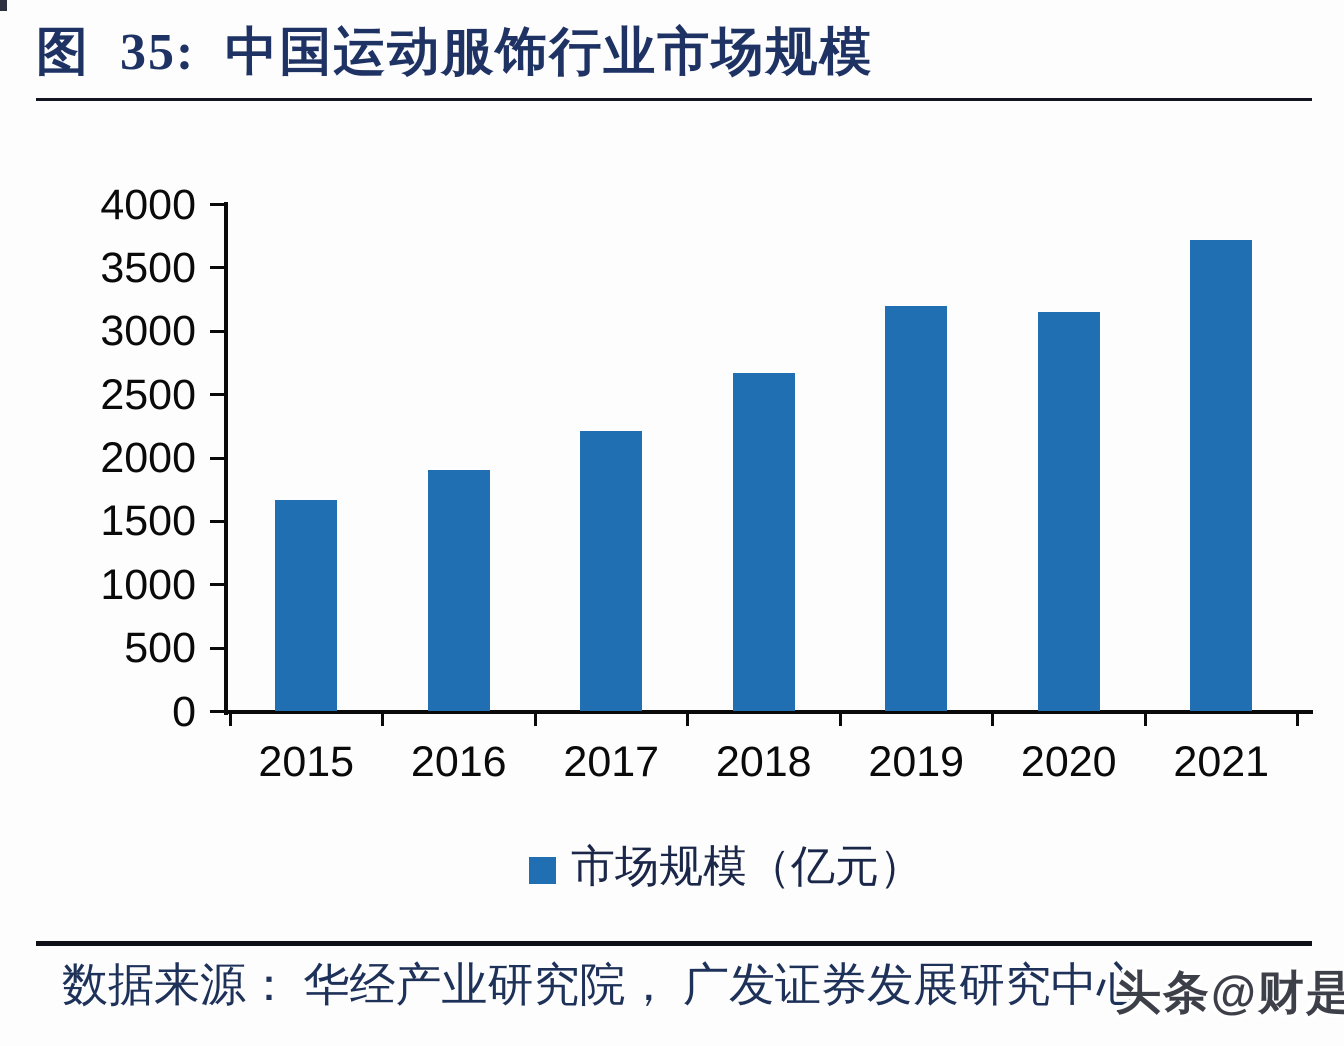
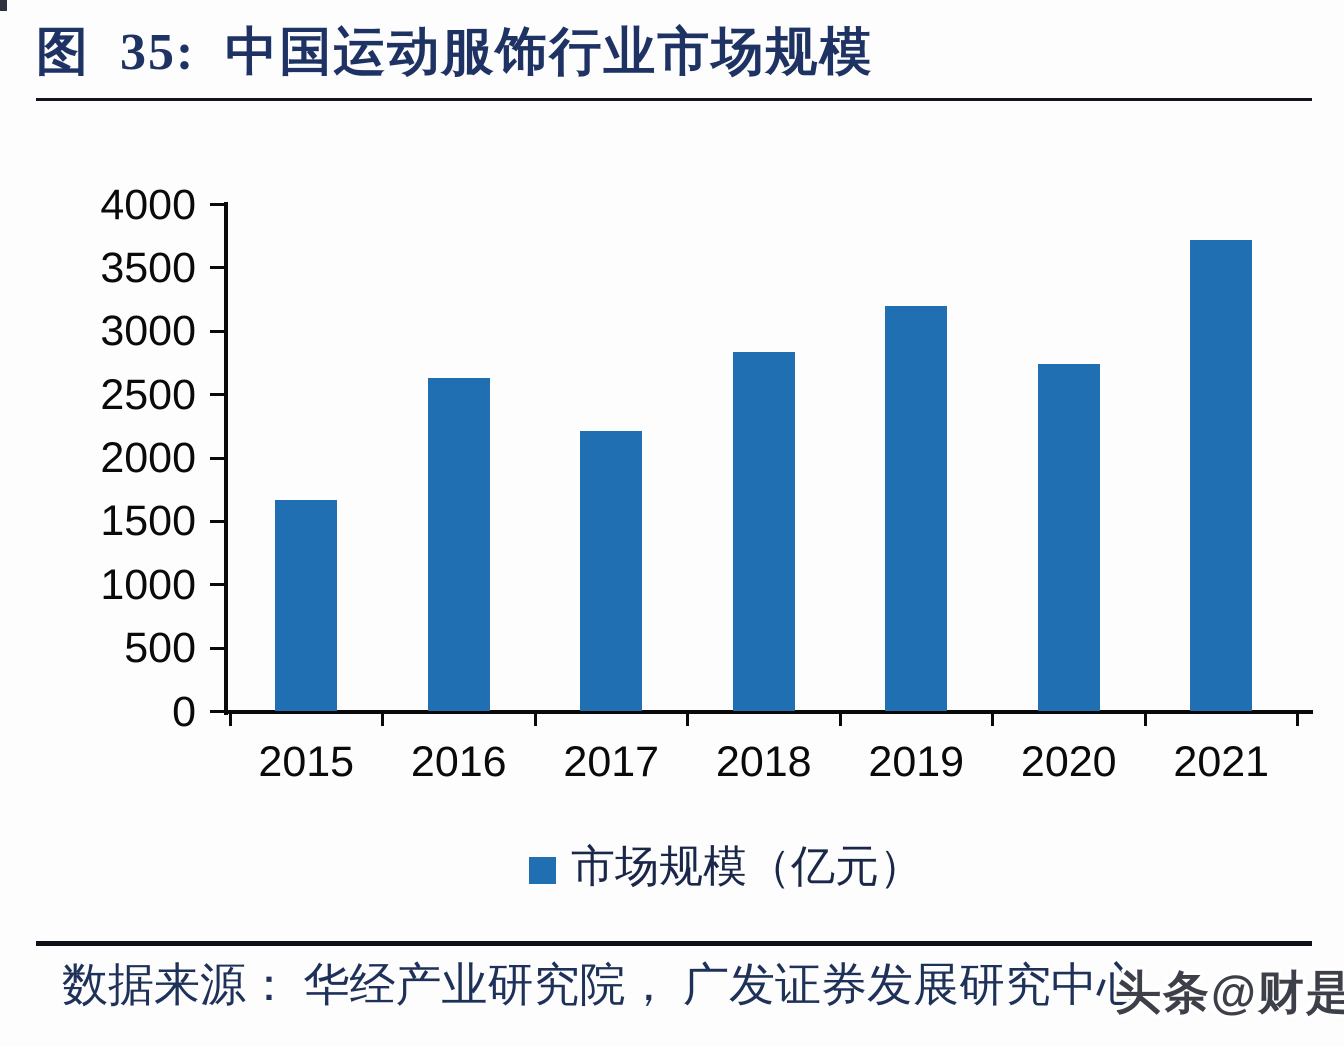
2016: 1900 -> 2630
2018: 2670 -> 2840
2020: 3150 -> 2740
